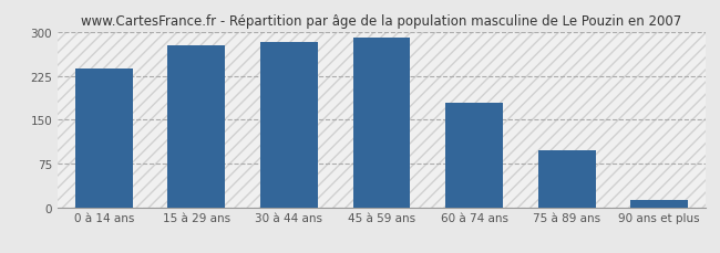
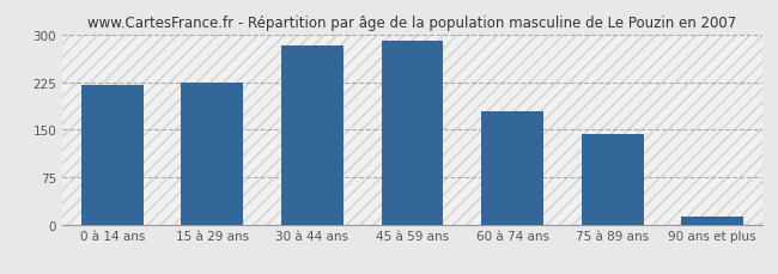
0 à 14 ans: 237 -> 220
15 à 29 ans: 278 -> 224
75 à 89 ans: 97 -> 142
